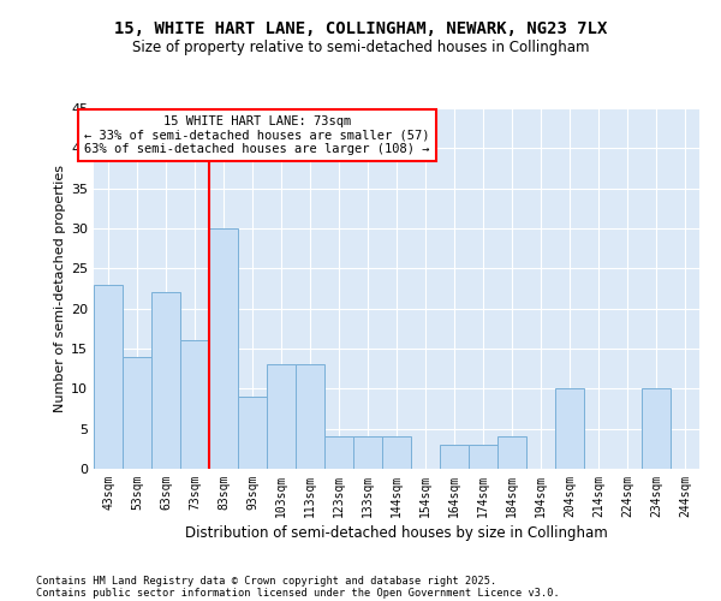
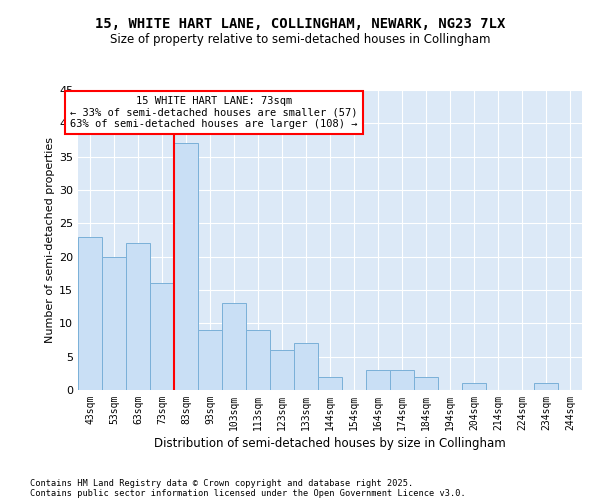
53sqm: 14 -> 20
83sqm: 30 -> 37
113sqm: 13 -> 9
123sqm: 4 -> 6
133sqm: 4 -> 7
144sqm: 4 -> 2
184sqm: 4 -> 2
204sqm: 10 -> 1
234sqm: 10 -> 1
